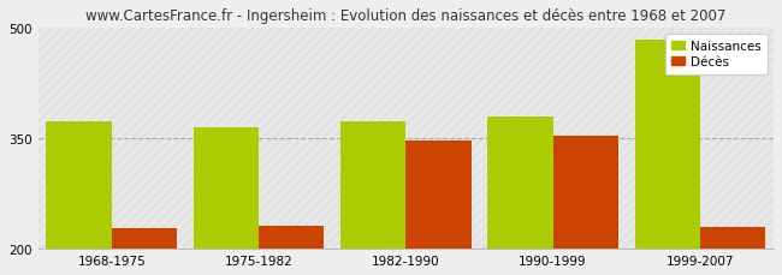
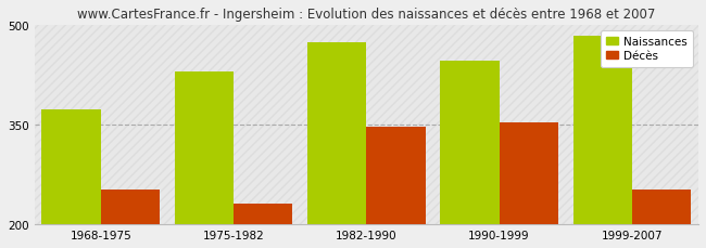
Décès/1968-1975: 228 -> 252
Naissances/1975-1982: 365 -> 430
Naissances/1982-1990: 373 -> 474
Naissances/1990-1999: 380 -> 446
Décès/1999-2007: 229 -> 252
